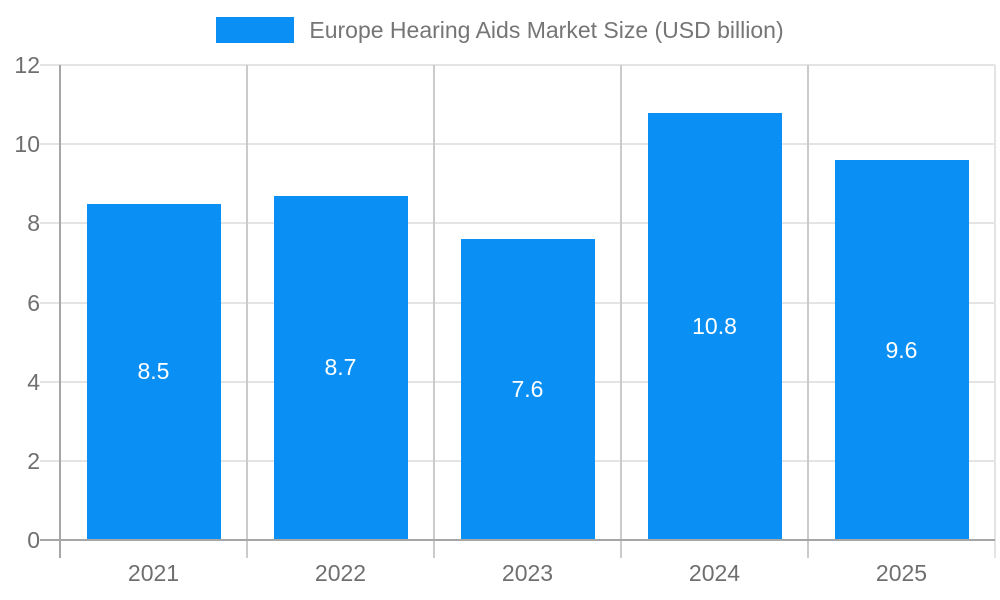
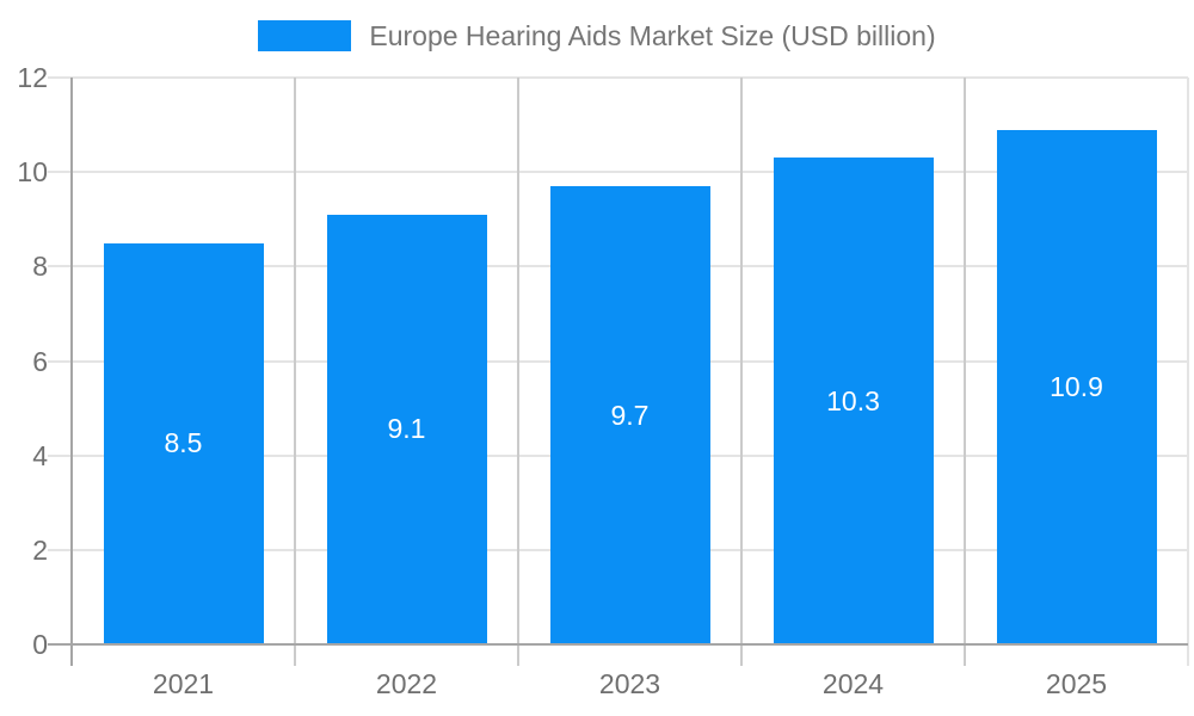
2022: 8.7 -> 9.1
2023: 7.6 -> 9.7
2024: 10.8 -> 10.3
2025: 9.6 -> 10.9
